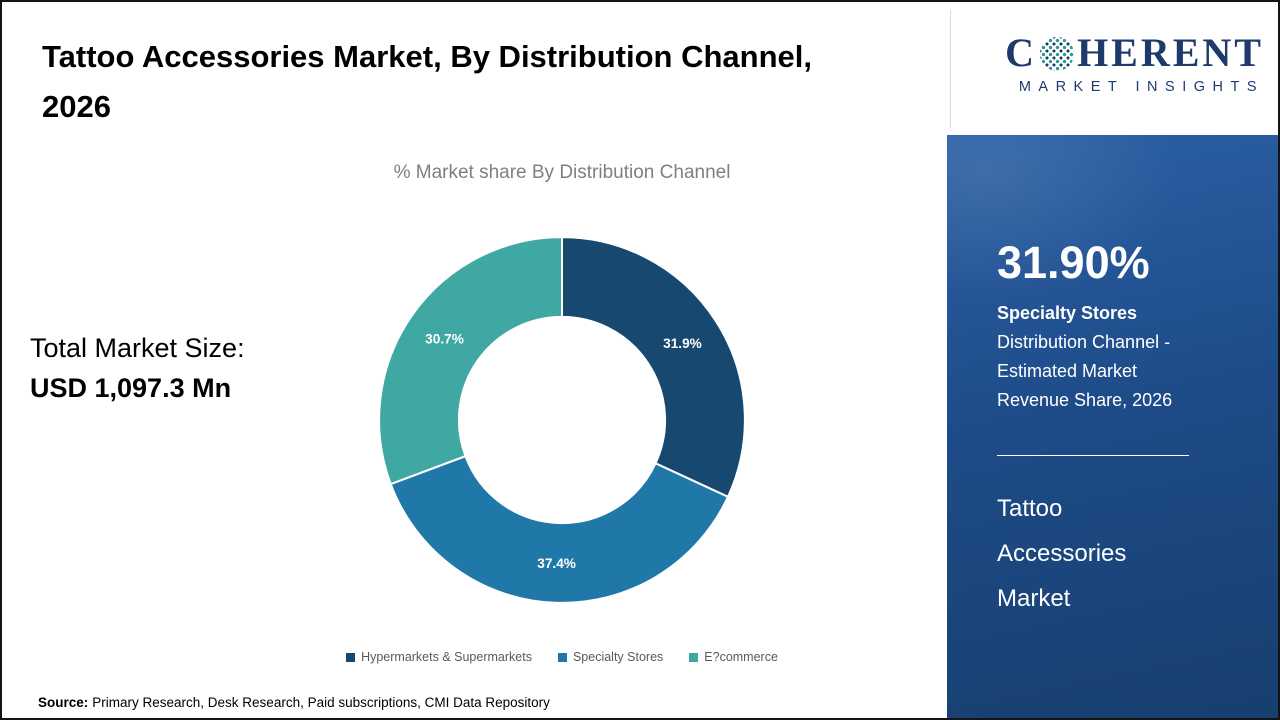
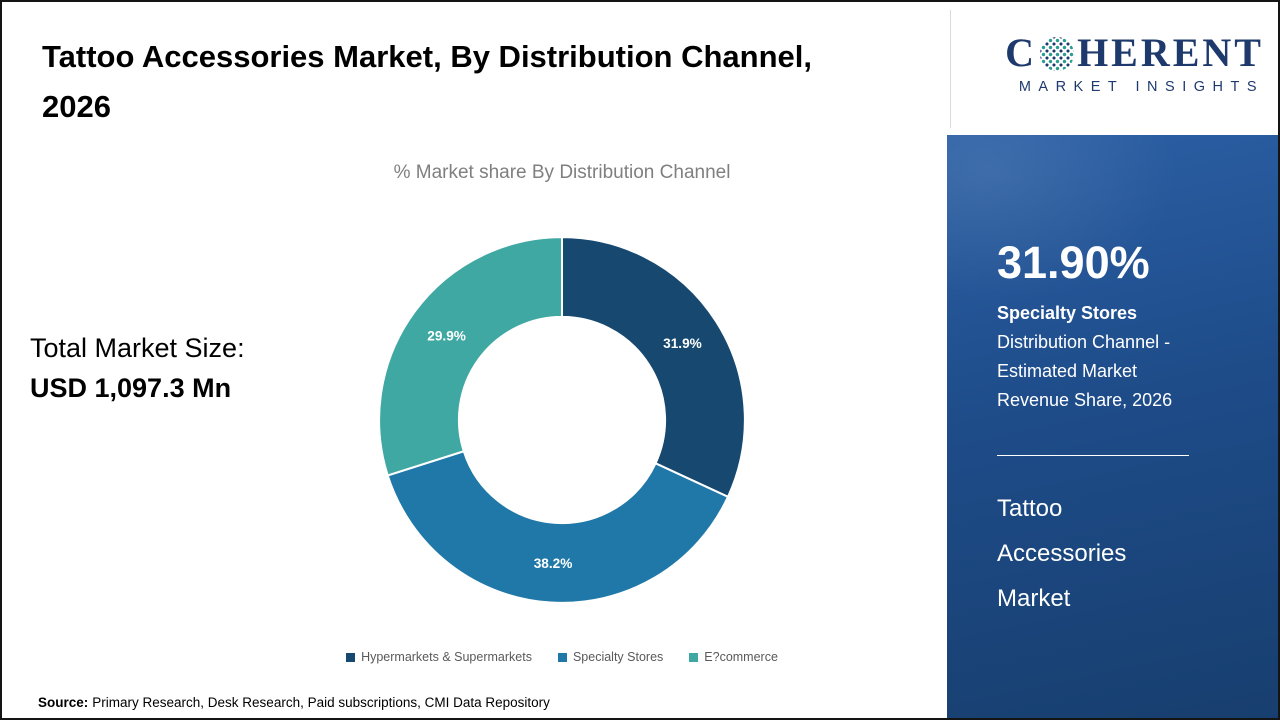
Specialty Stores: 37.4% -> 38.2%
E?commerce: 30.7% -> 29.9%
